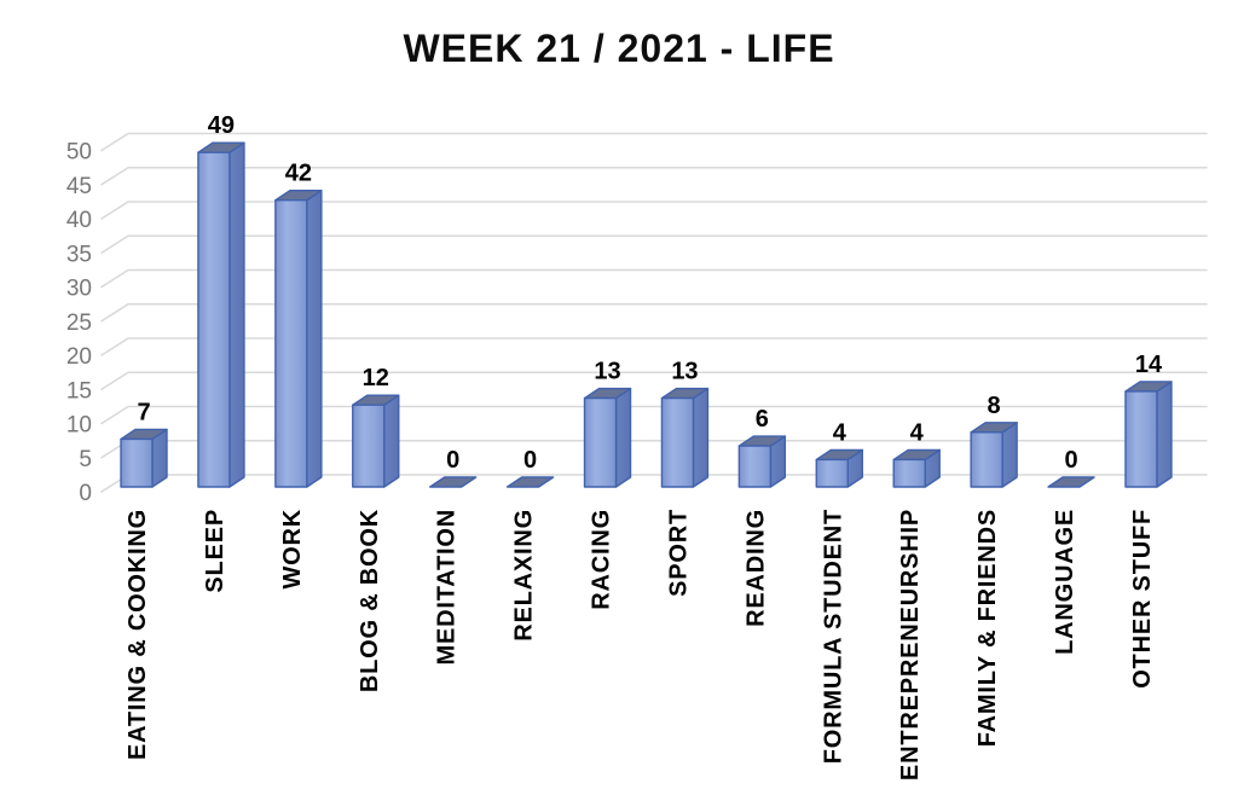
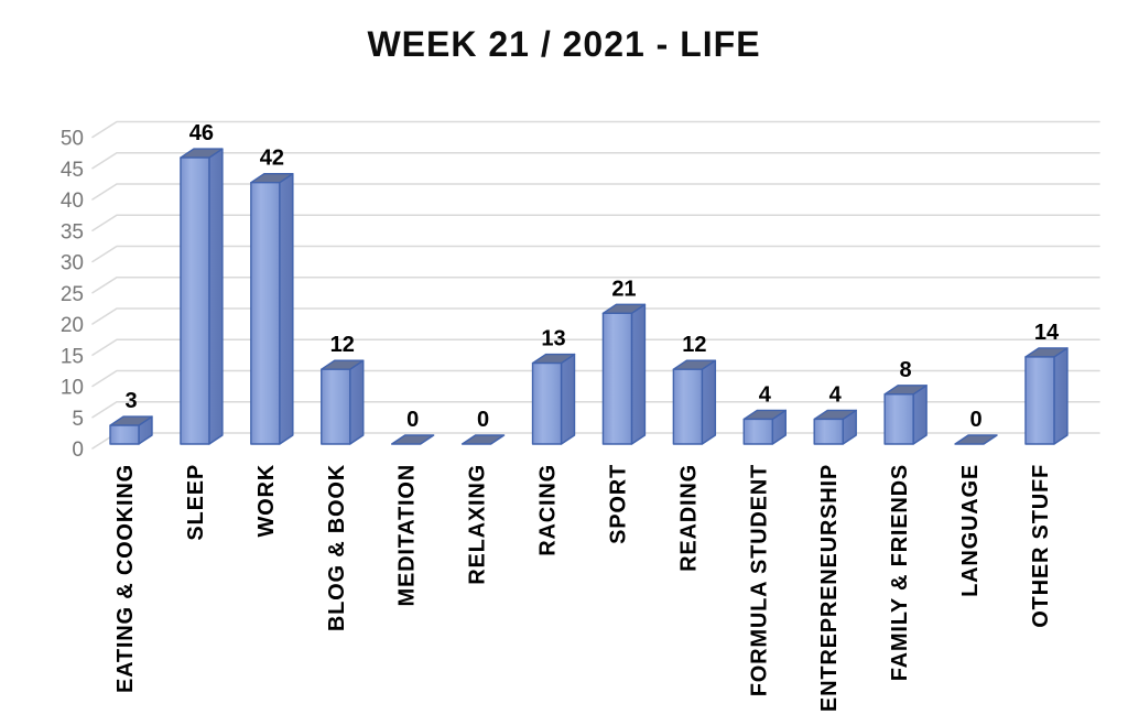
EATING & COOKING: 7 -> 3
SLEEP: 49 -> 46
SPORT: 13 -> 21
READING: 6 -> 12
